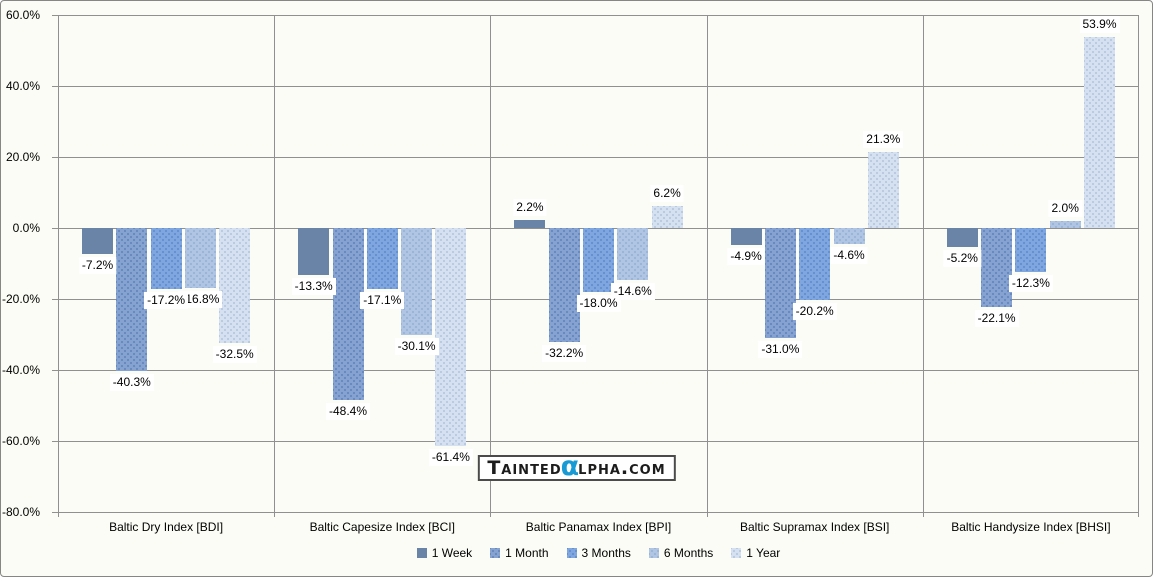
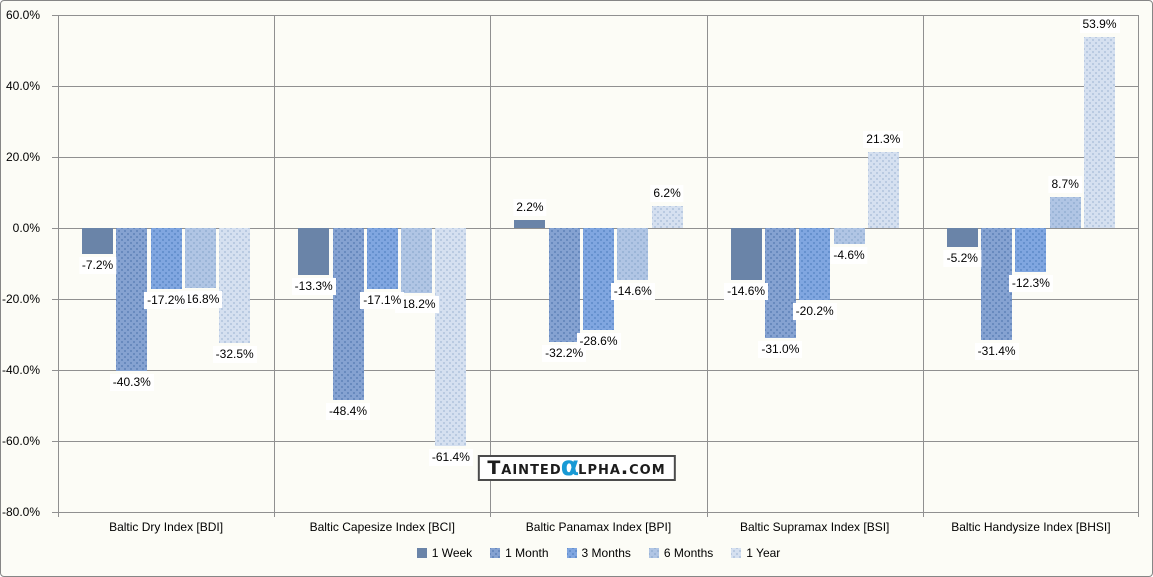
6 Months/Baltic Capesize Index [BCI]: -30.1% -> -18.2%
3 Months/Baltic Panamax Index [BPI]: -18.0% -> -28.6%
1 Week/Baltic Supramax Index [BSI]: -4.9% -> -14.6%
1 Month/Baltic Handysize Index [BHSI]: -22.1% -> -31.4%
6 Months/Baltic Handysize Index [BHSI]: 2.0% -> 8.7%
